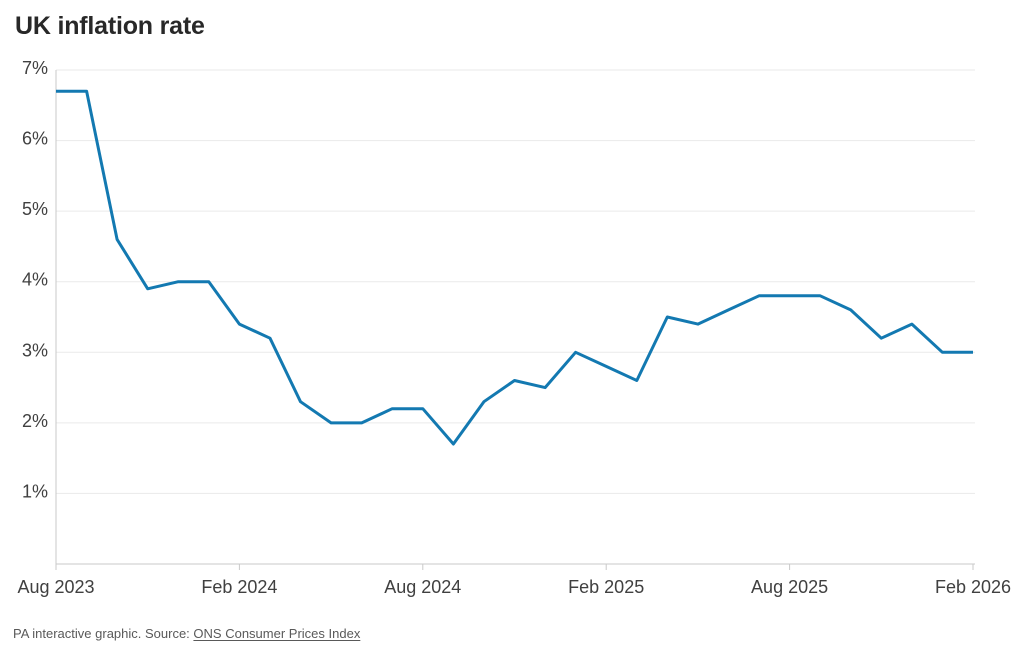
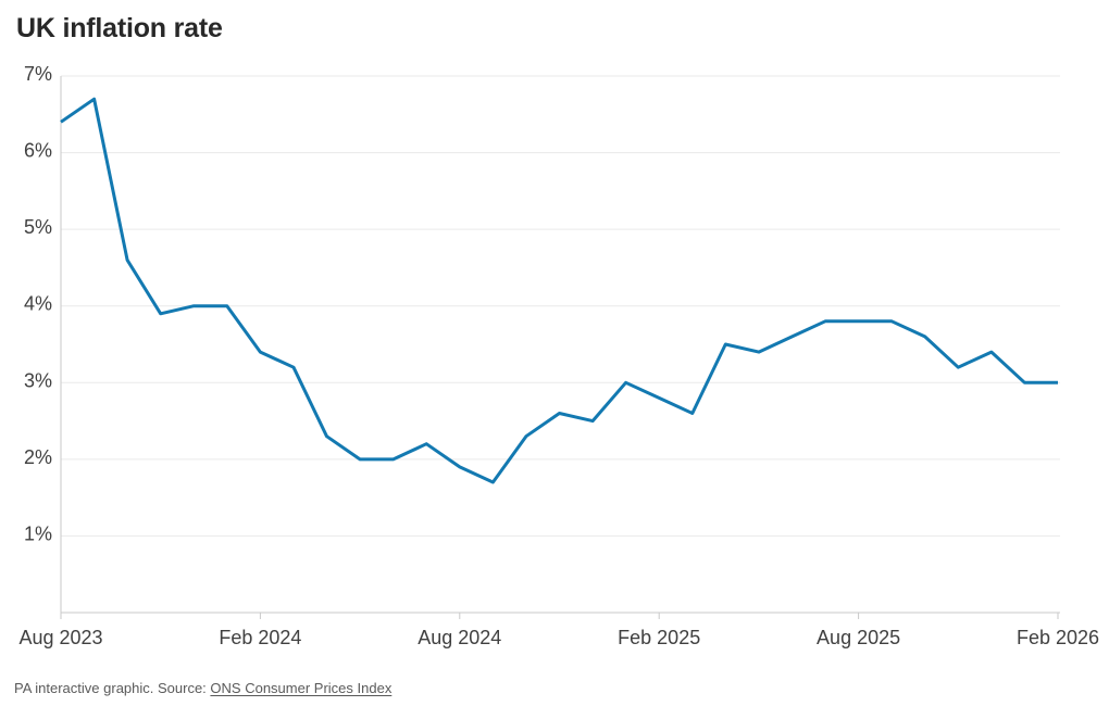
Aug 2023: 6.7% -> 6.4%
Aug 2024: 2.2% -> 1.9%
